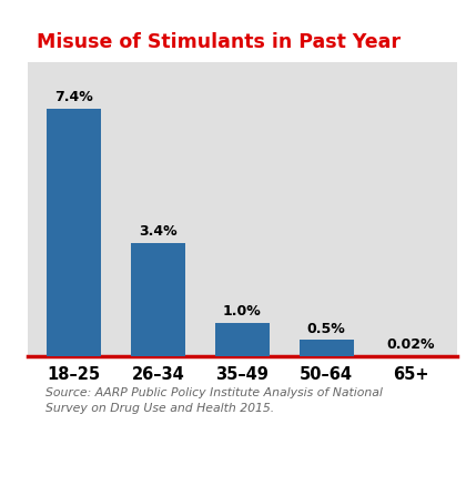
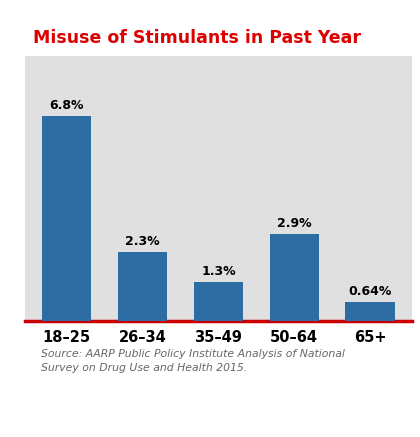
18–25: 7.4% -> 6.8%
26–34: 3.4% -> 2.3%
35–49: 1.0% -> 1.3%
50–64: 0.5% -> 2.9%
65+: 0.02% -> 0.64%
